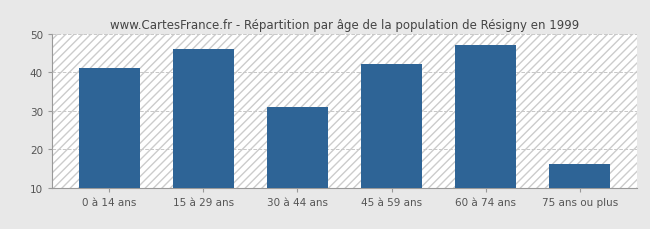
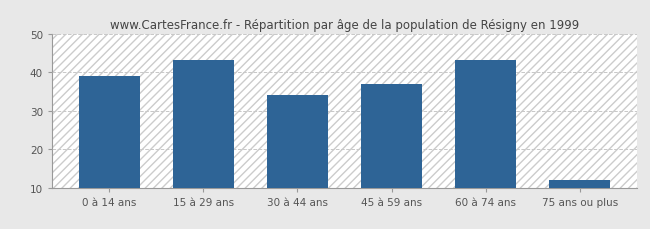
0 à 14 ans: 41 -> 39
15 à 29 ans: 46 -> 43
30 à 44 ans: 31 -> 34
45 à 59 ans: 42 -> 37
60 à 74 ans: 47 -> 43
75 ans ou plus: 16 -> 12
